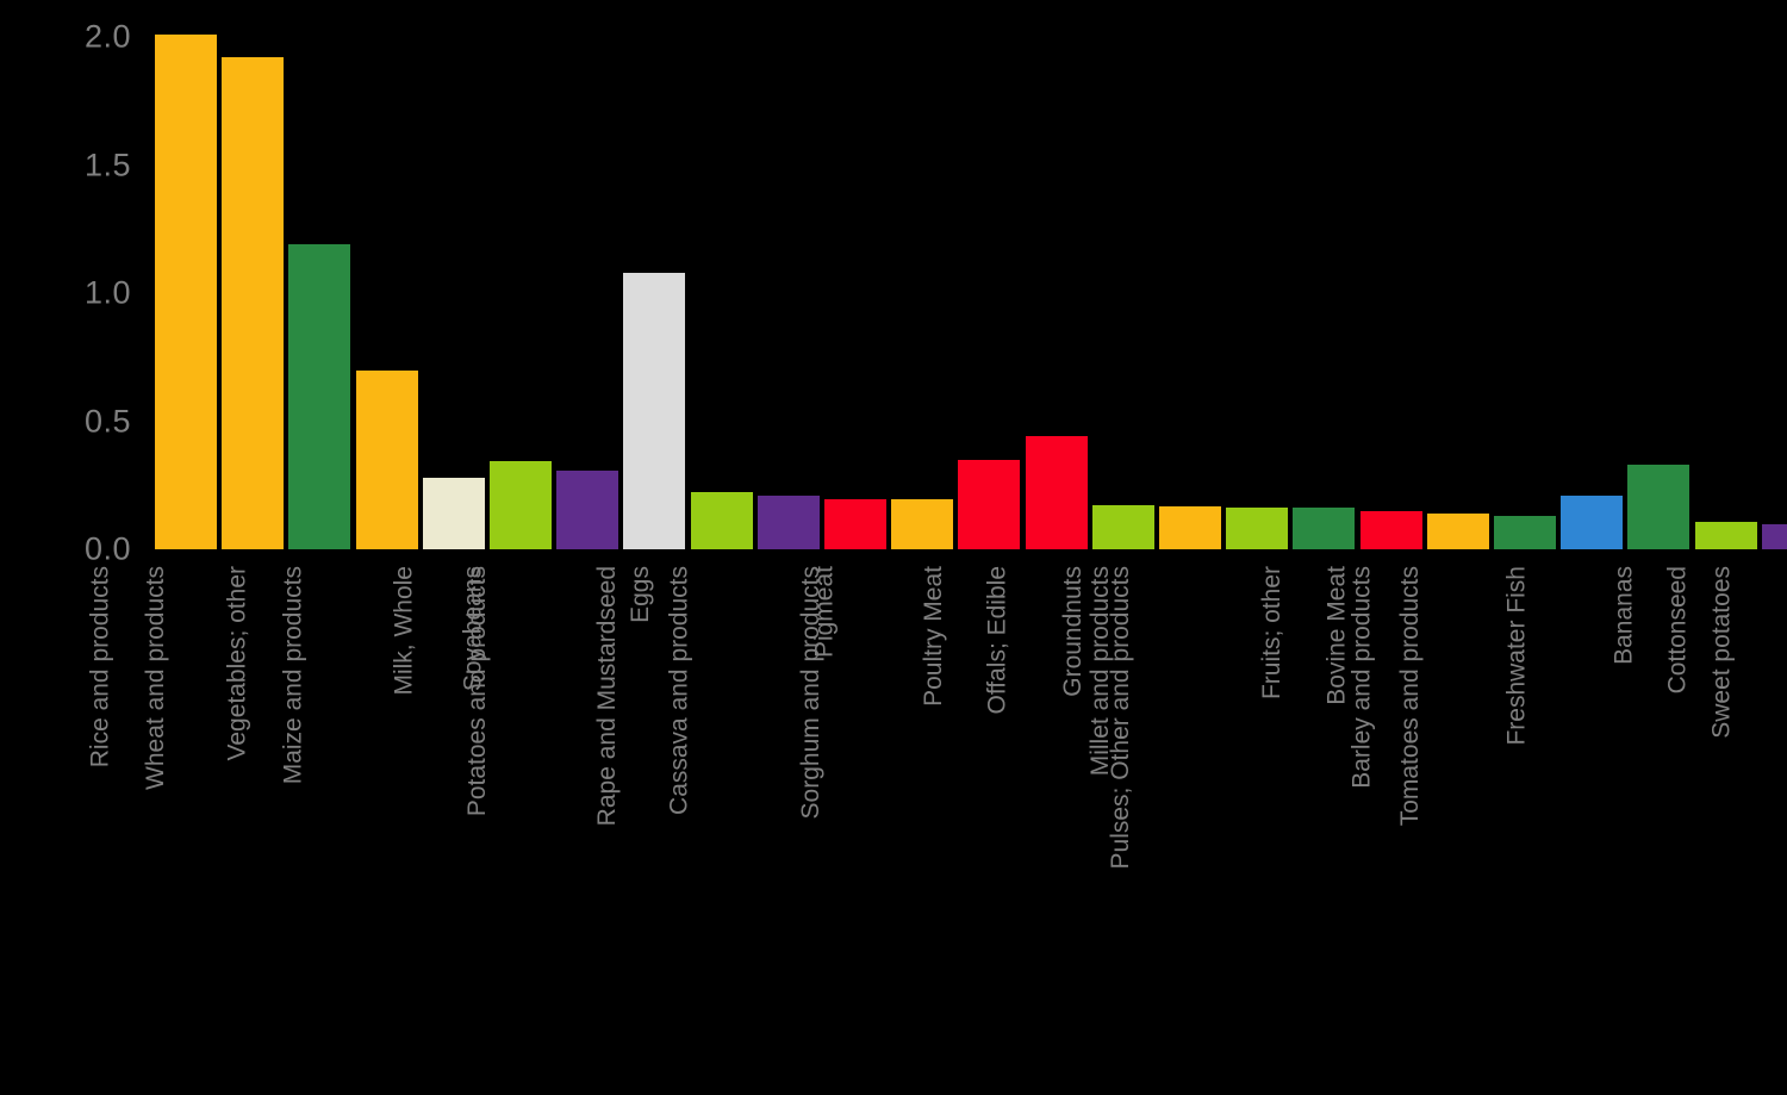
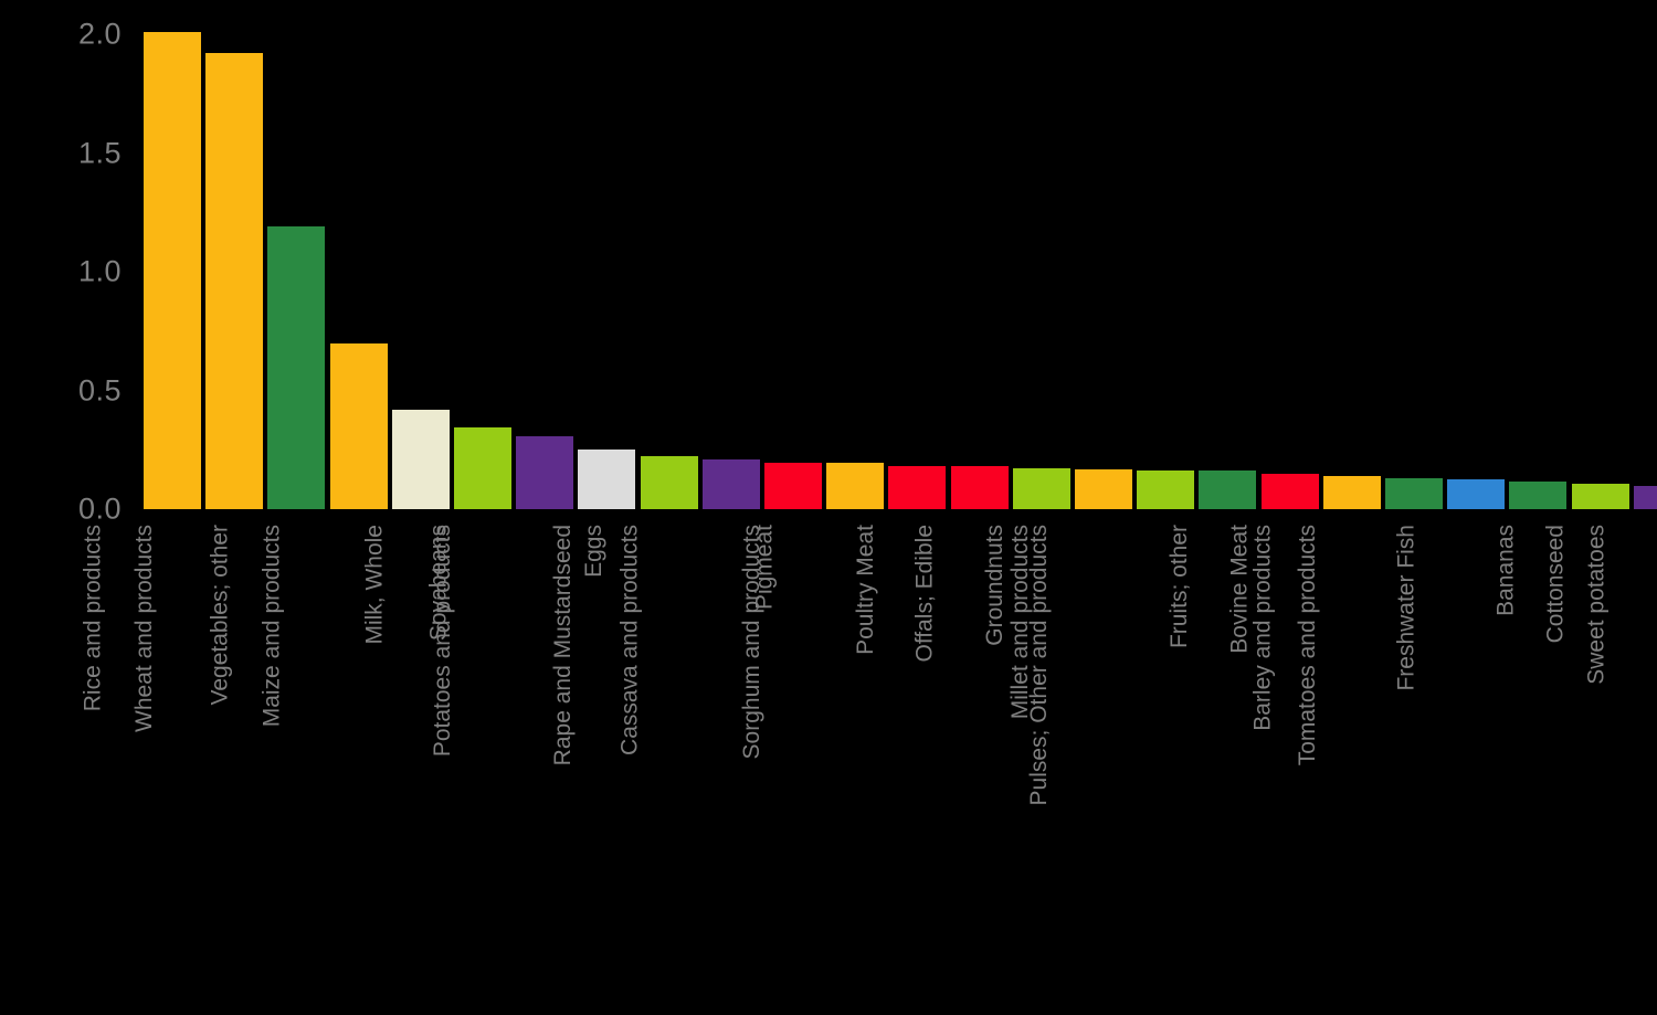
Milk, Whole: 0.28 -> 0.42
Eggs: 1.08 -> 0.25
Poultry Meat: 0.35 -> 0.18
Offals; Edible: 0.44 -> 0.18
Freshwater Fish: 0.21 -> 0.12
Bananas: 0.33 -> 0.12
